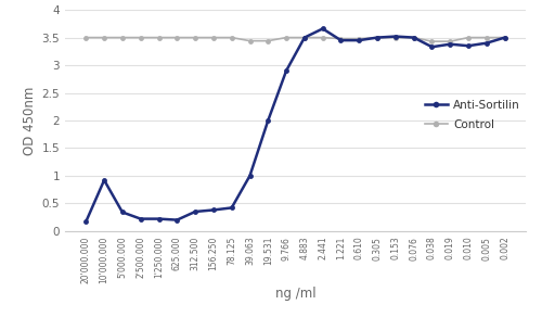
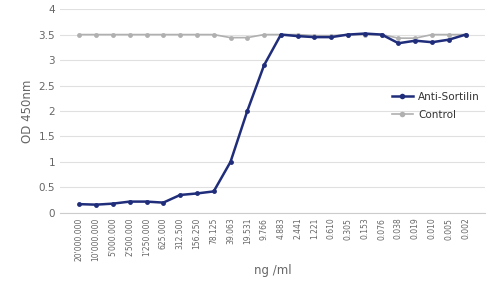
Anti-Sortilin/10'000.000: 0.92 -> 0.16
Anti-Sortilin/5'000.000: 0.34 -> 0.18
Anti-Sortilin/2.441: 3.66 -> 3.47
